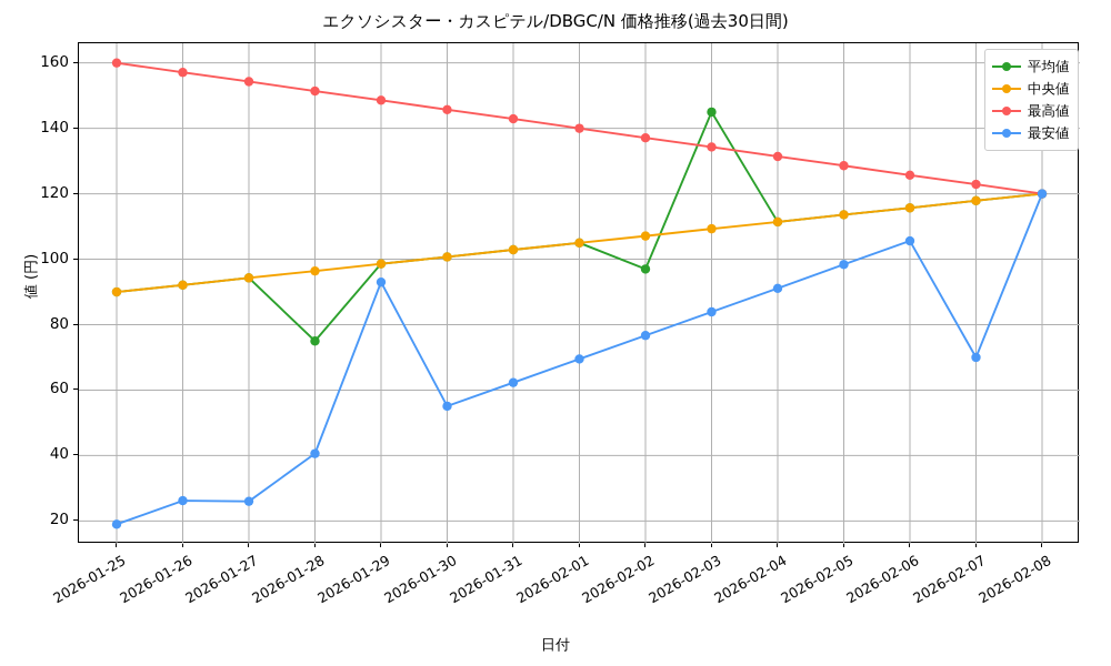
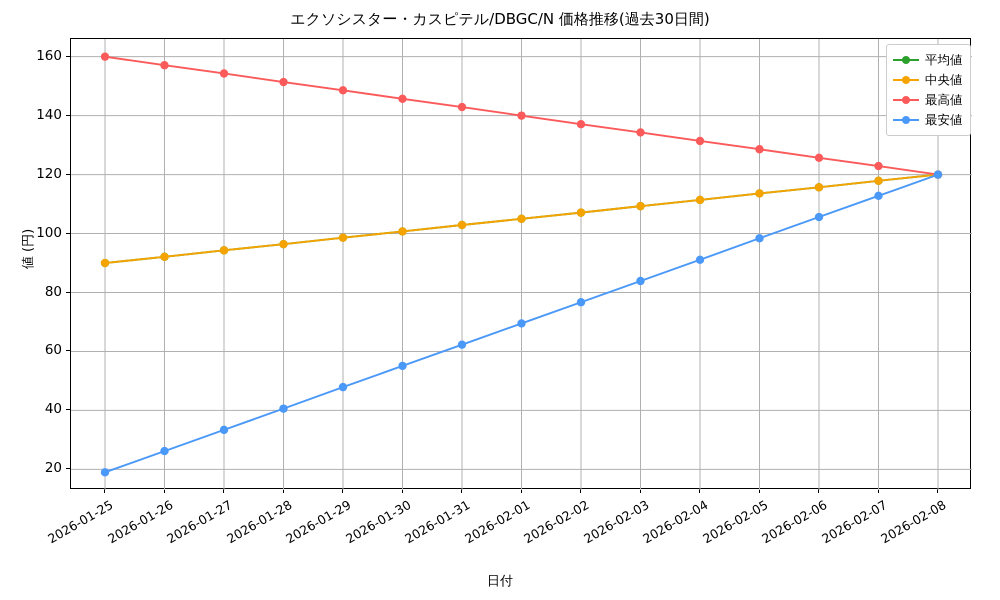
最安値/2026-01-27: 26 -> 33
平均値/2026-01-28: 75 -> 96
最安値/2026-01-29: 93 -> 48
平均値/2026-02-02: 97 -> 107
平均値/2026-02-03: 145 -> 109
最安値/2026-02-07: 70 -> 113
